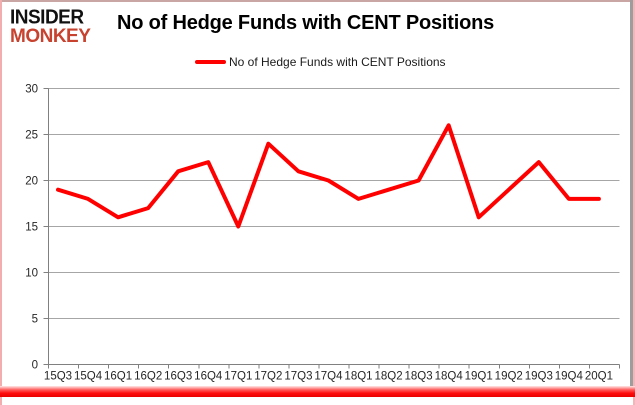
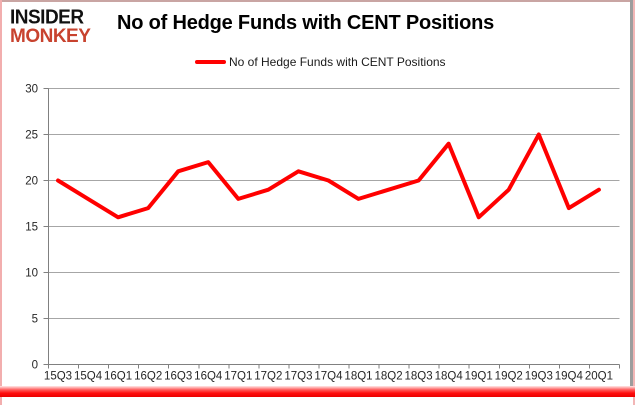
15Q3: 19 -> 20
17Q1: 15 -> 18
17Q2: 24 -> 19
18Q4: 26 -> 24
19Q3: 22 -> 25
19Q4: 18 -> 17
20Q1: 18 -> 19
